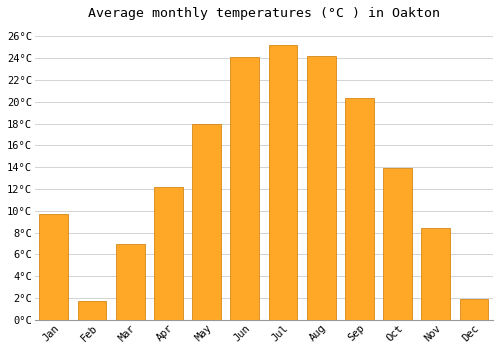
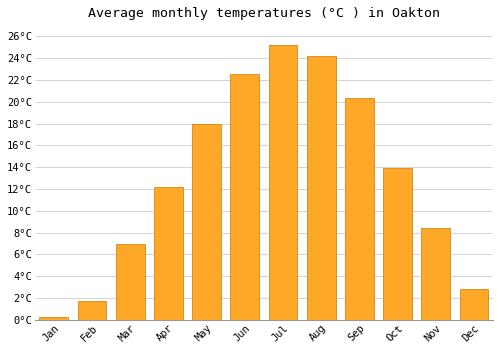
Jan: 9.7°C -> 0.3°C
Jun: 24.1°C -> 22.5°C
Dec: 1.9°C -> 2.8°C
